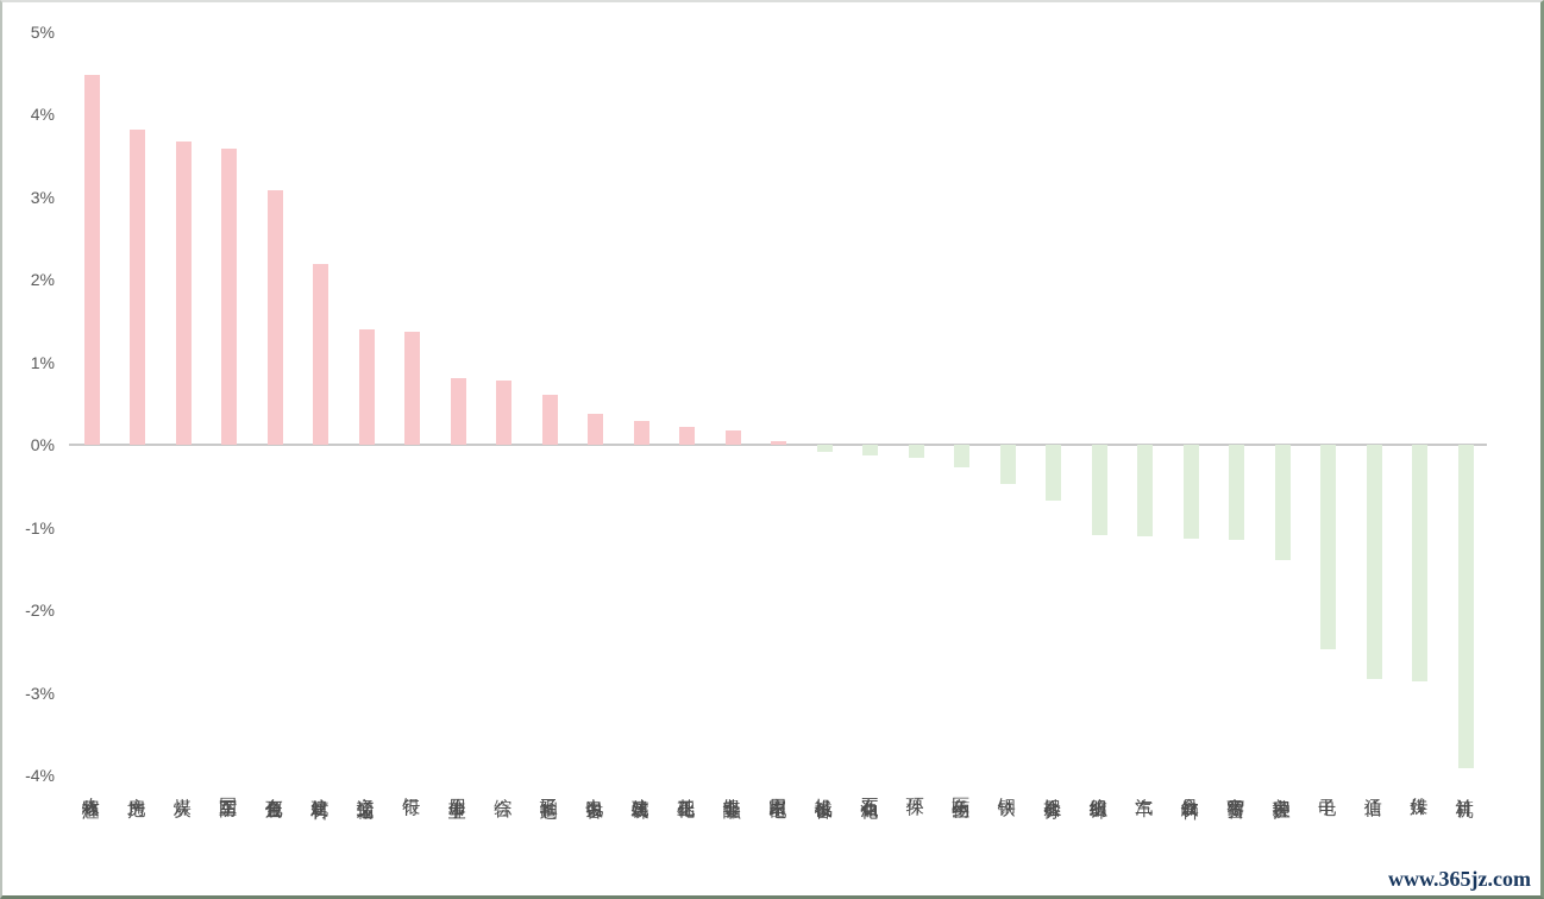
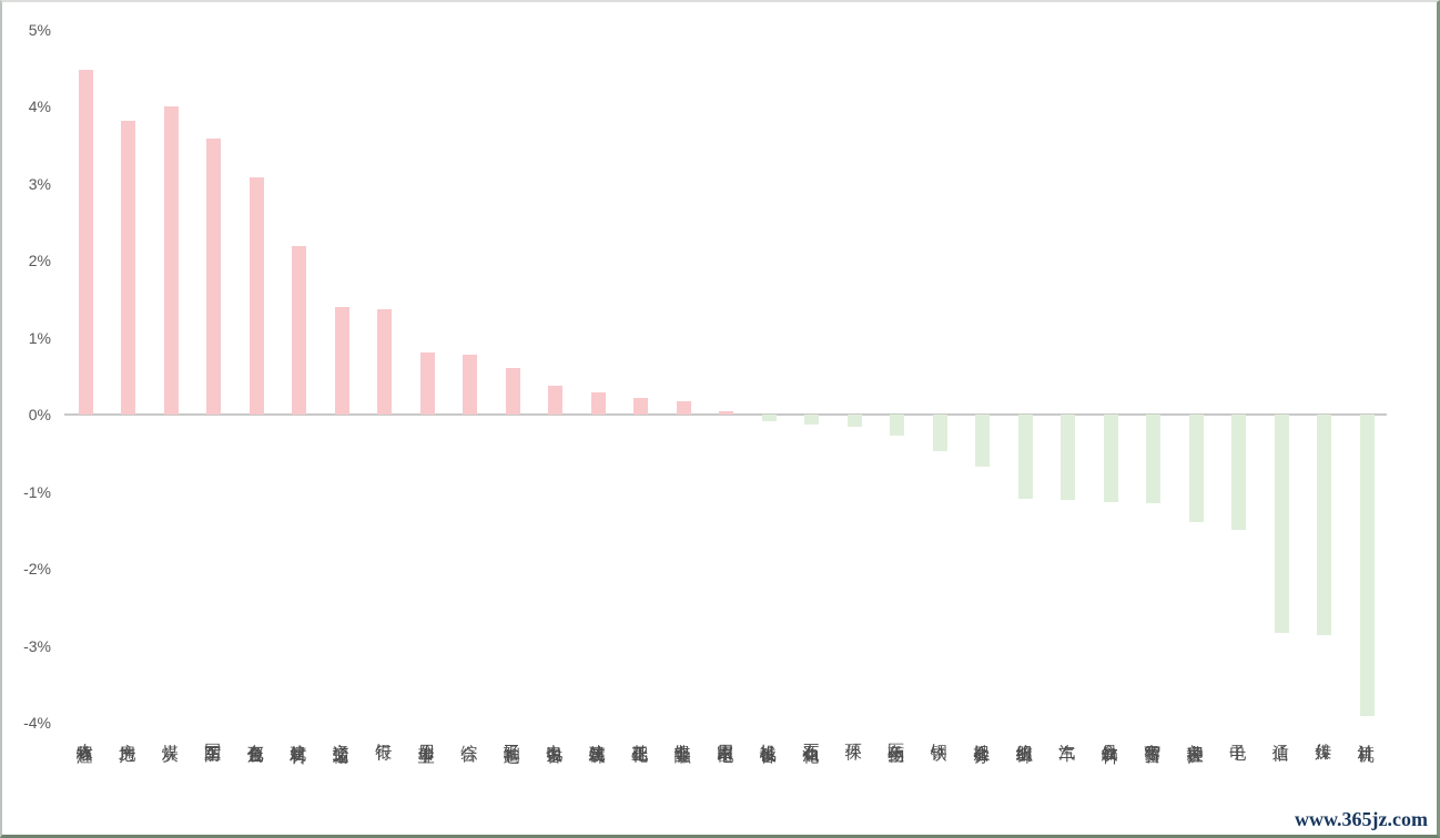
煤炭: 3.7% -> 4.0%
电子: -2.5% -> -1.5%
